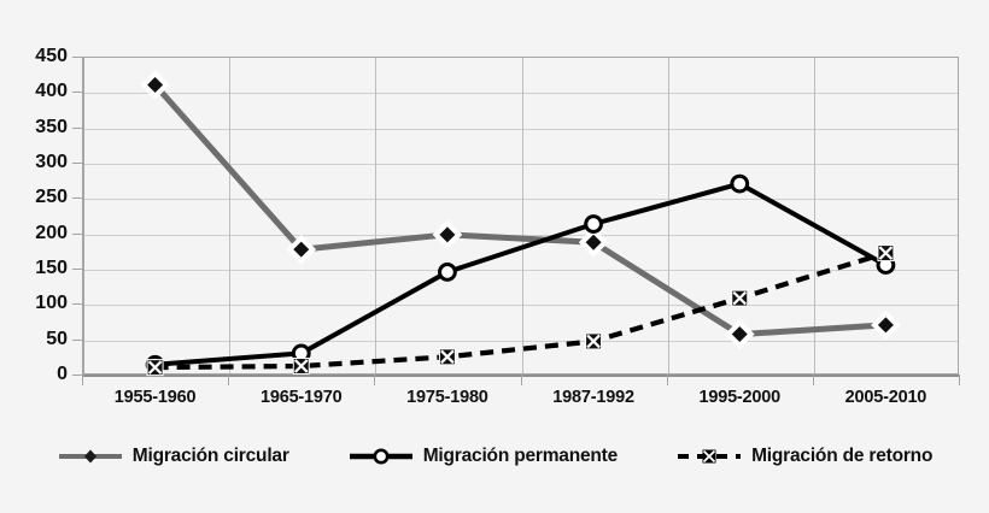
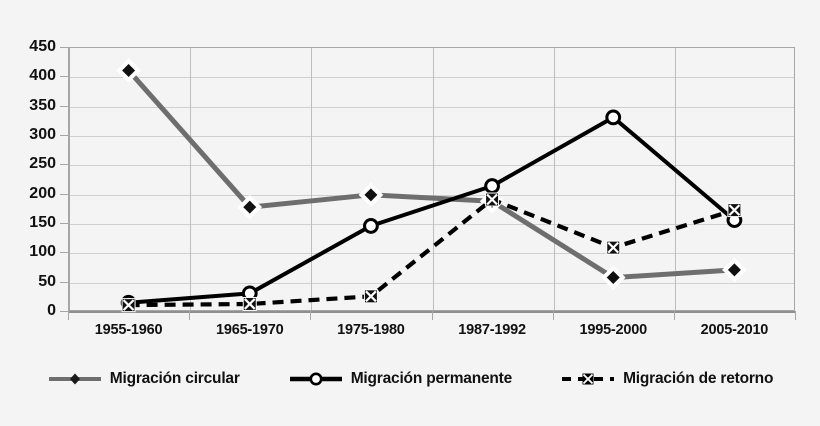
Migración de retorno/1987-1992: 50 -> 190
Migración permanente/1995-2000: 270 -> 330
